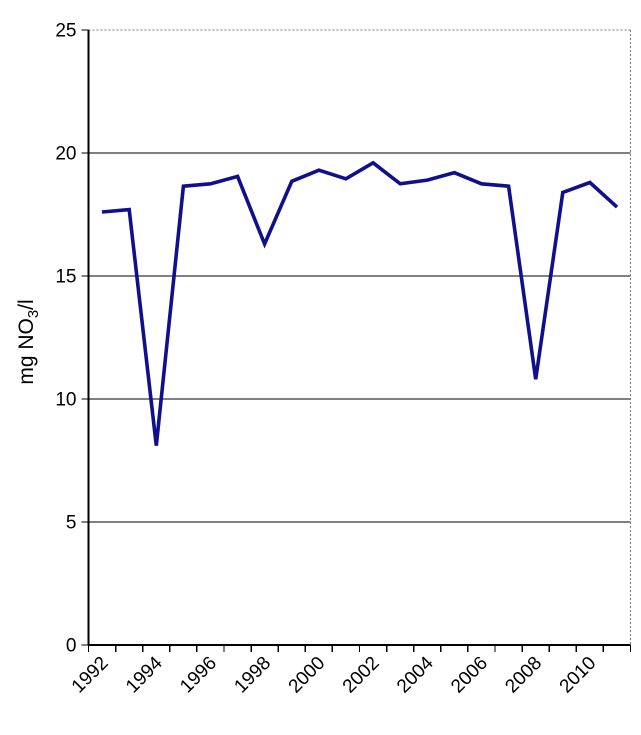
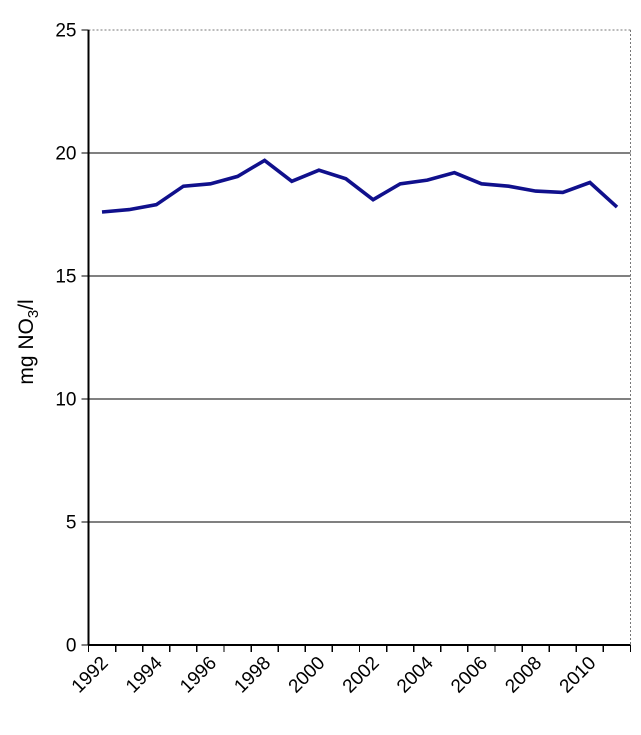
1994: 8.1 -> 17.9
1998: 16.3 -> 19.7
2002: 19.6 -> 18.1
2008: 10.8 -> 18.4
